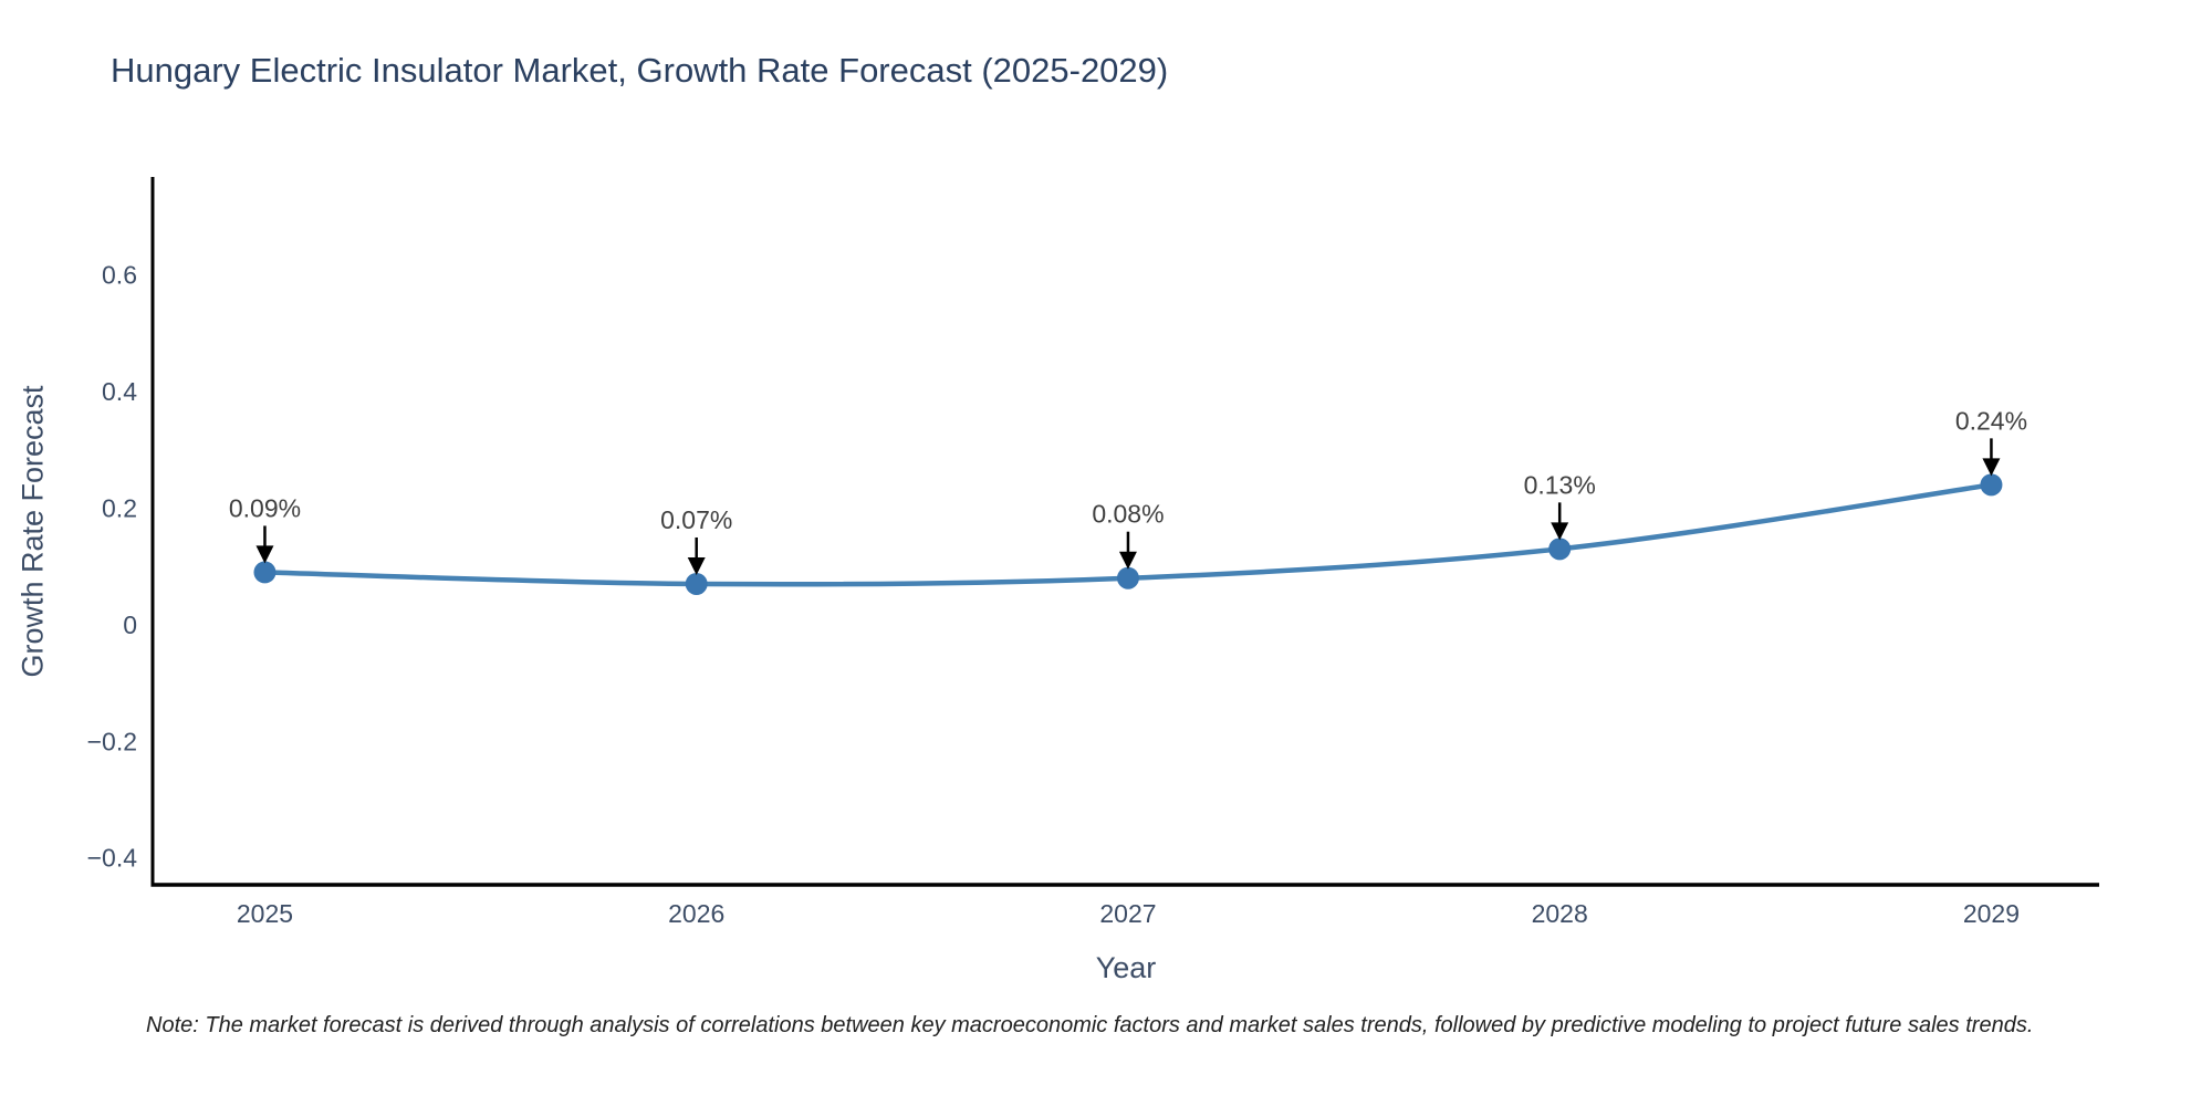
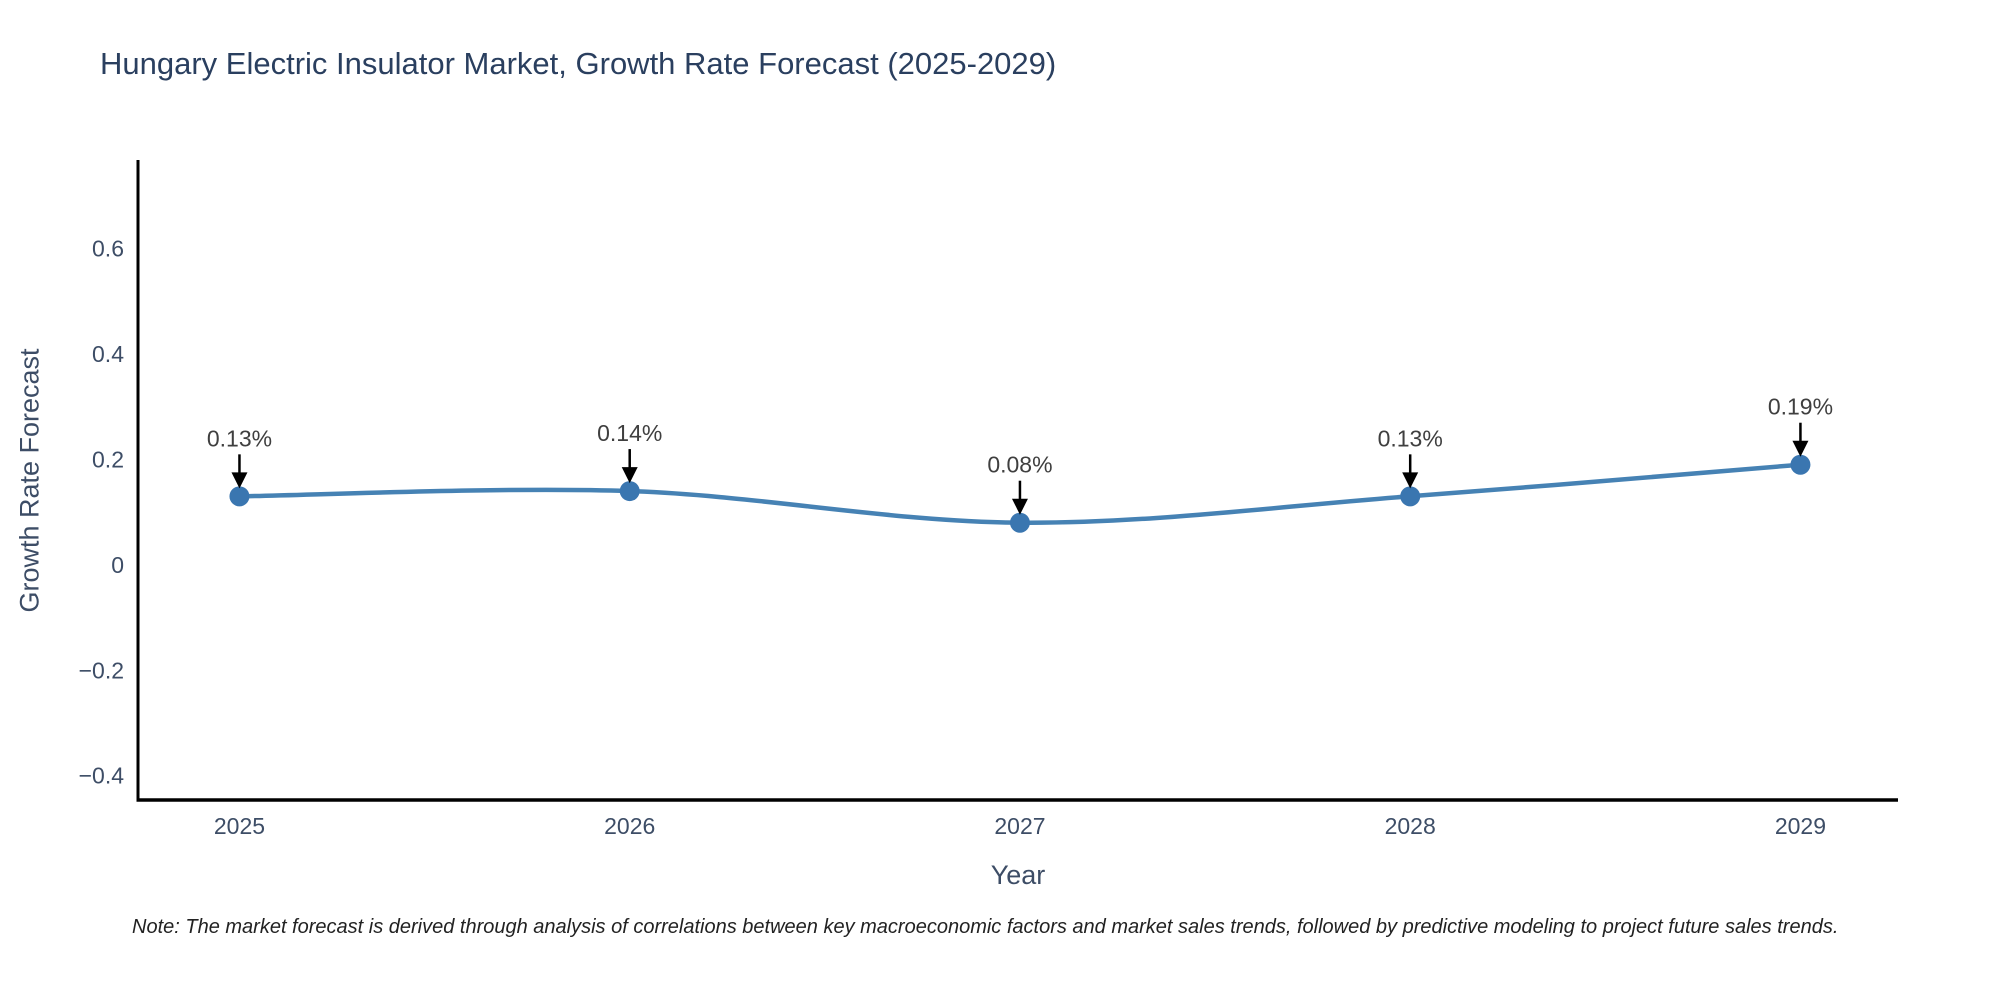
2025: 0.09% -> 0.13%
2026: 0.07% -> 0.14%
2029: 0.24% -> 0.19%
